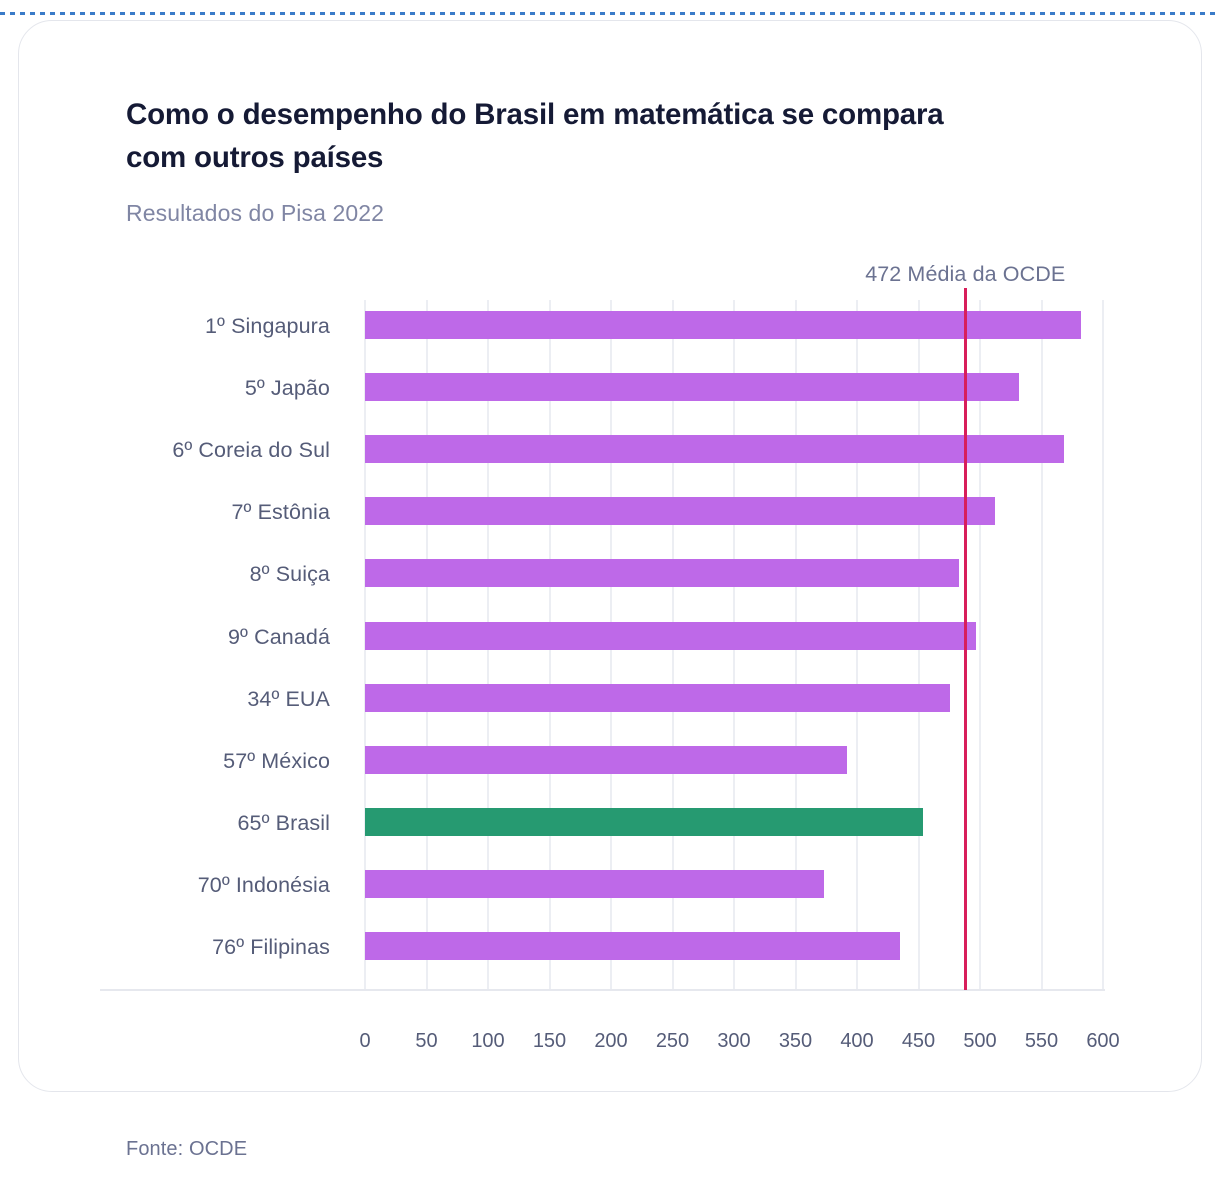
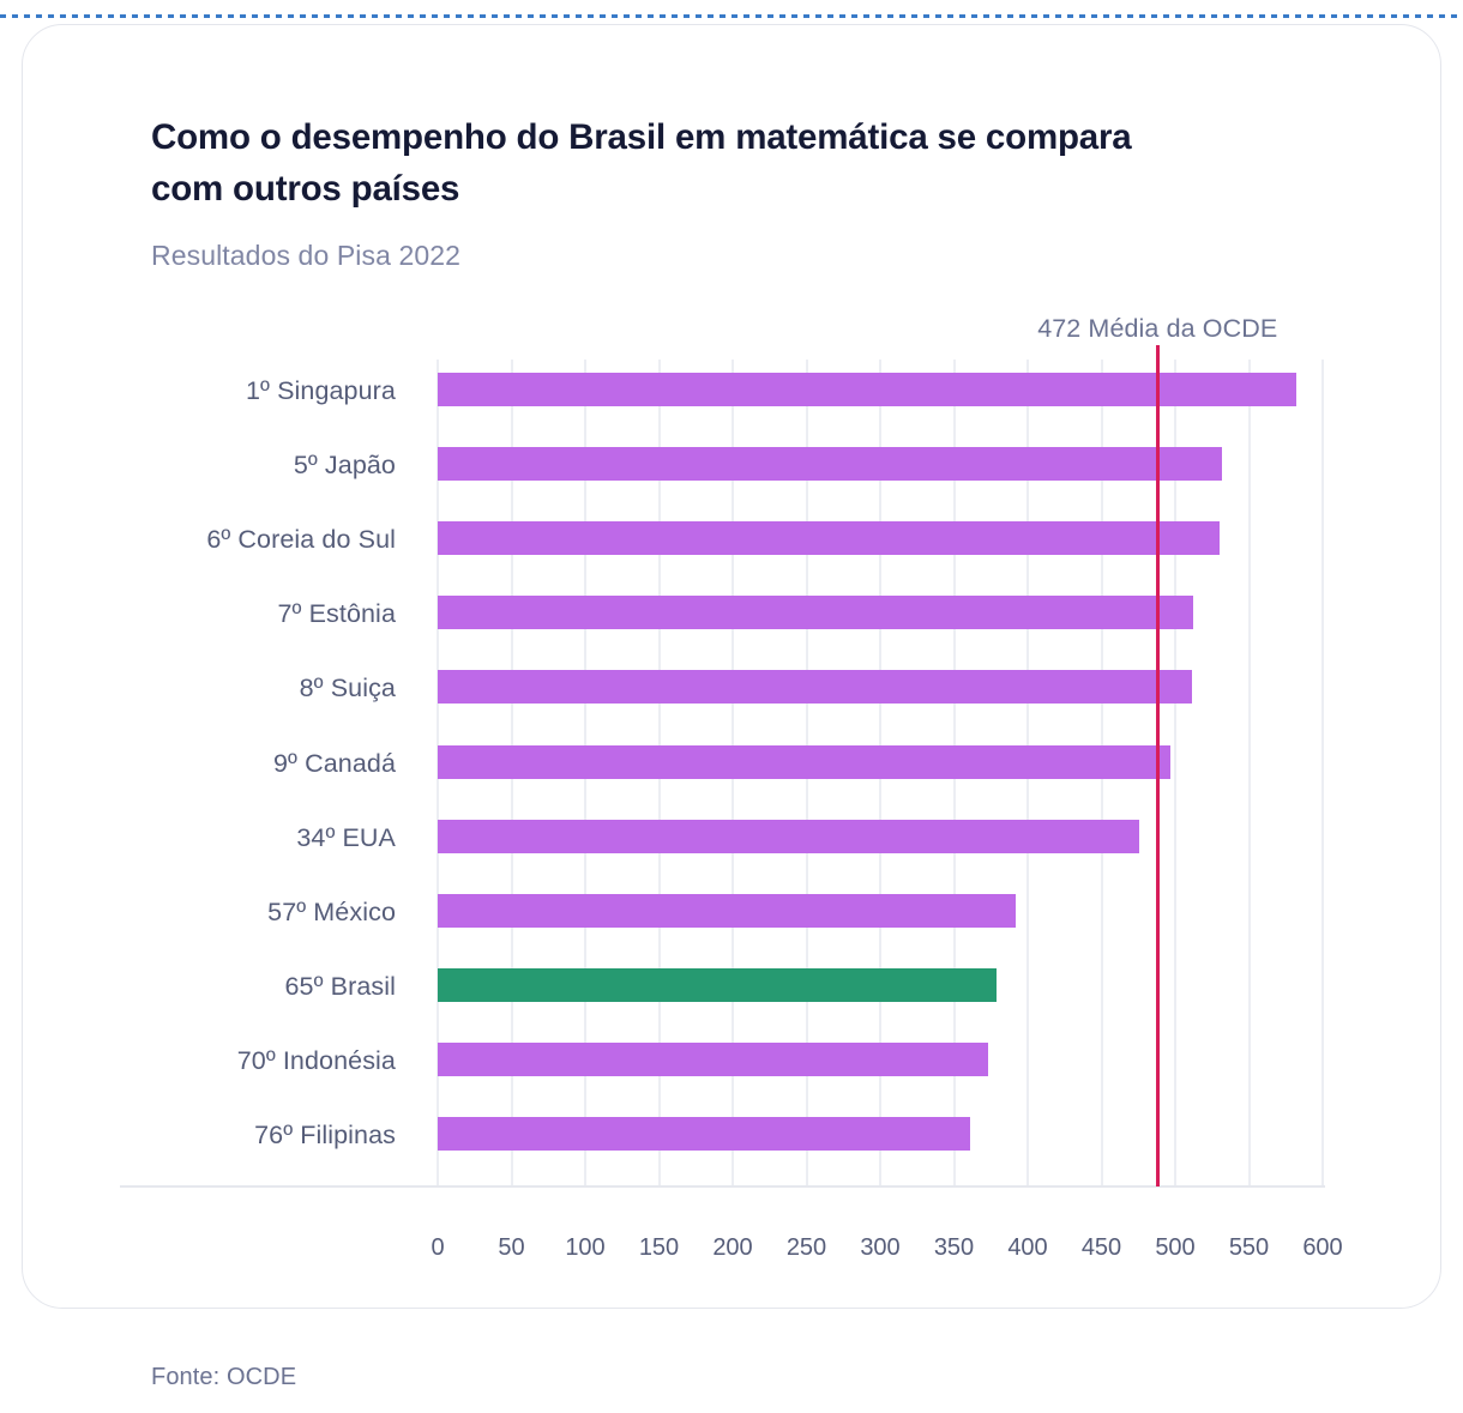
6º Coreia do Sul: 568 -> 530
8º Suiça: 483 -> 511
65º Brasil: 454 -> 379
76º Filipinas: 435 -> 361
